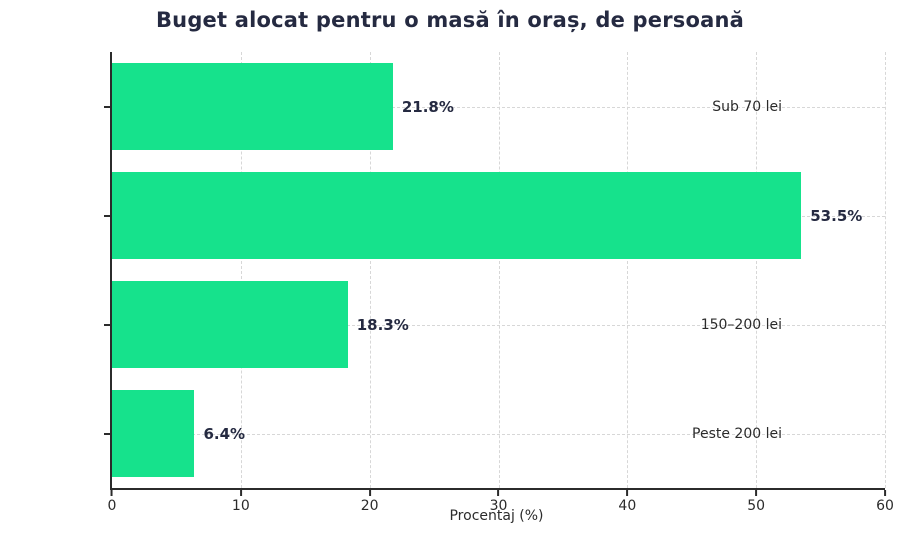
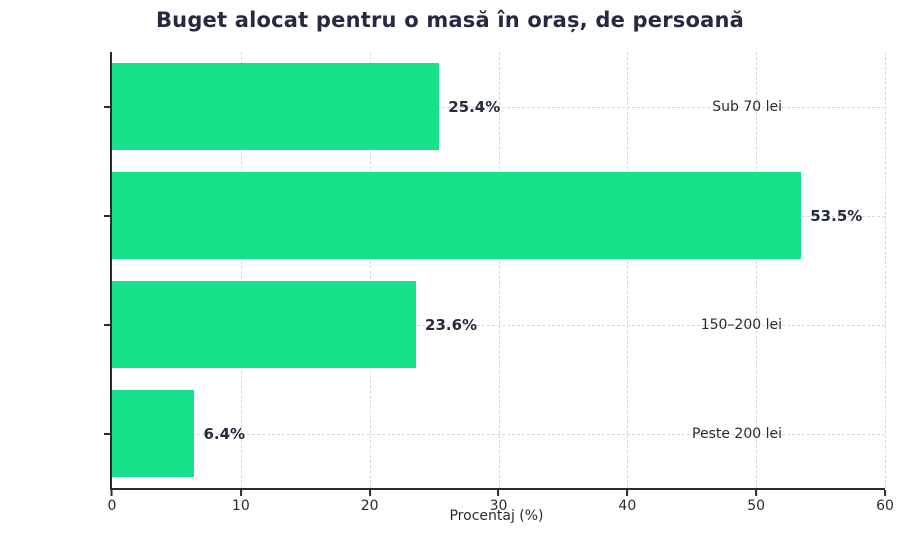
Sub 70 lei: 21.8% -> 25.4%
150–200 lei: 18.3% -> 23.6%
